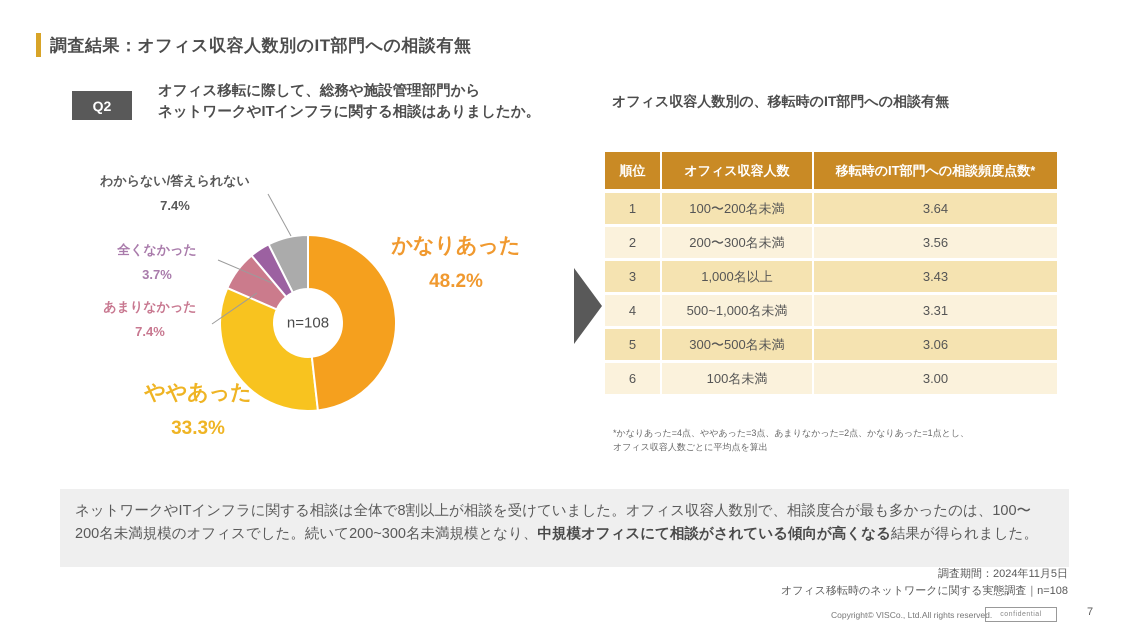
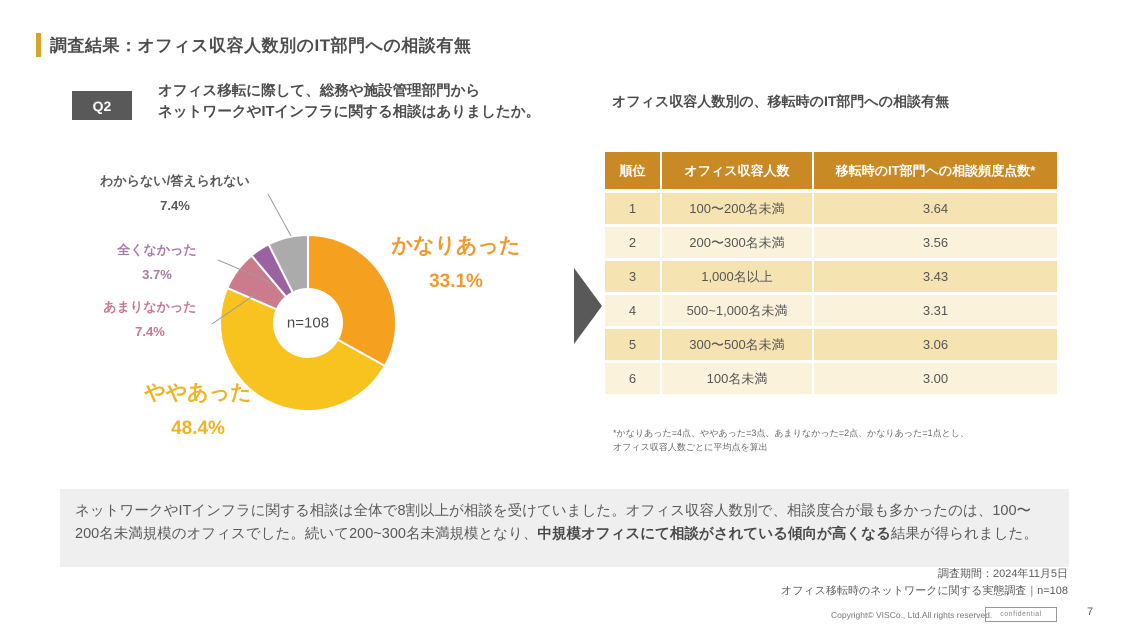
かなりあった: 48.2% -> 33.1%
ややあった: 33.3% -> 48.4%
